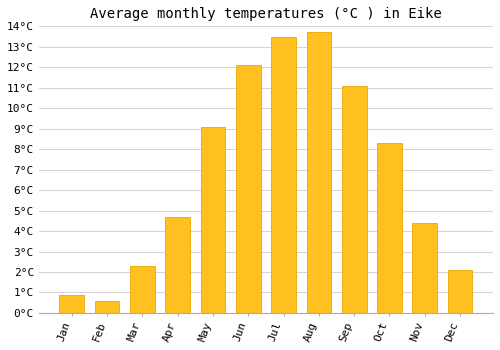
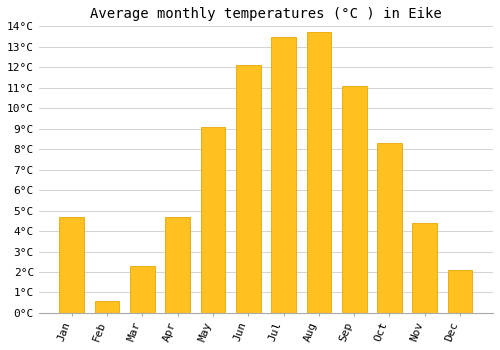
Jan: 0.9°C -> 4.7°C
